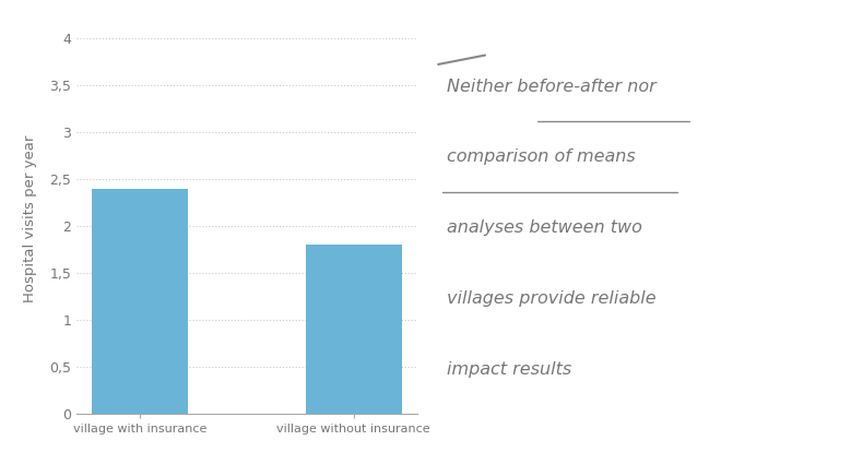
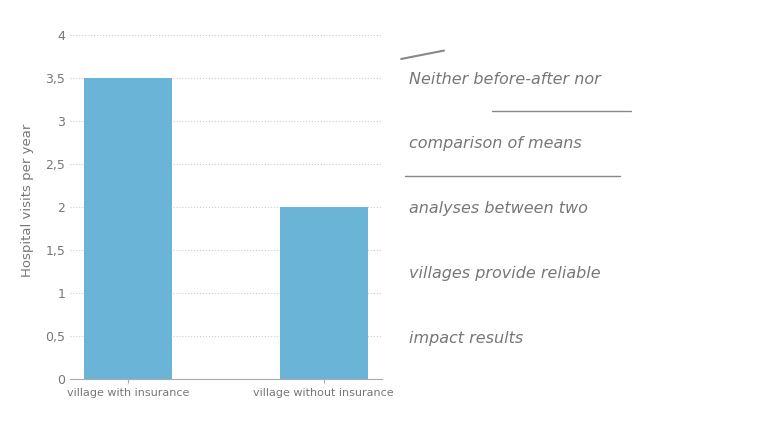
village with insurance: 2,4 -> 3,5
village without insurance: 1,8 -> 2,0
